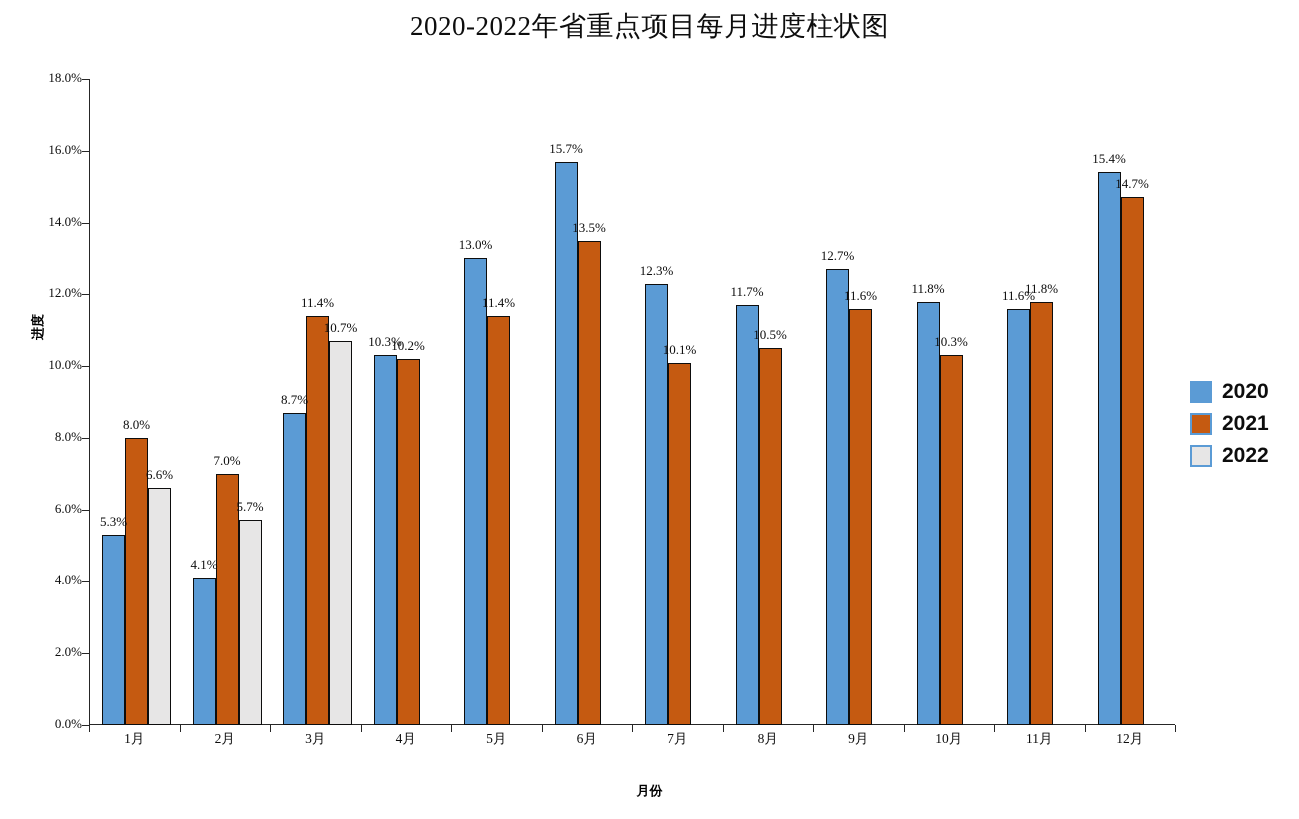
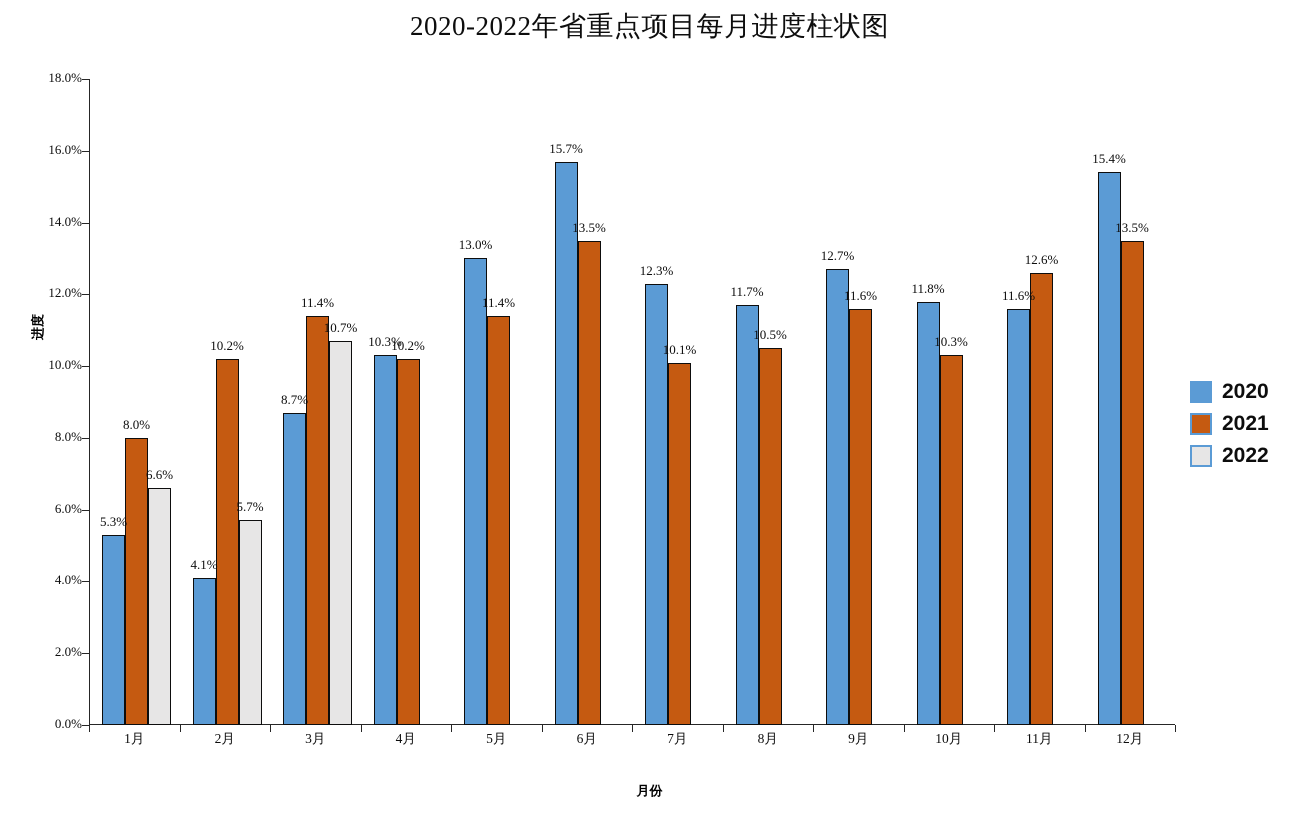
2021/2月: 7.0% -> 10.2%
2021/11月: 11.8% -> 12.6%
2021/12月: 14.7% -> 13.5%
